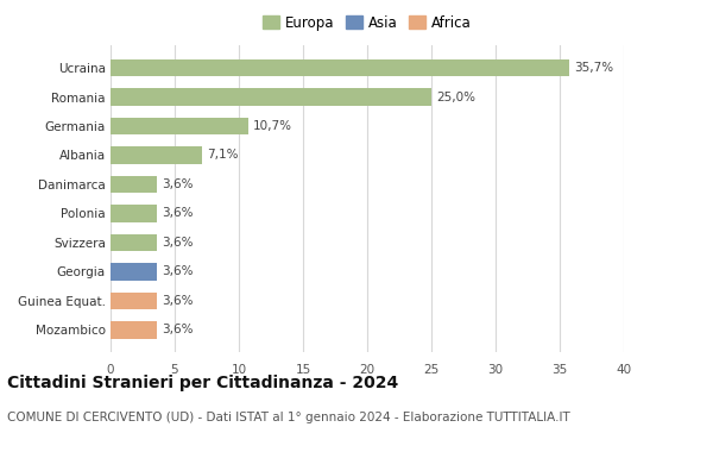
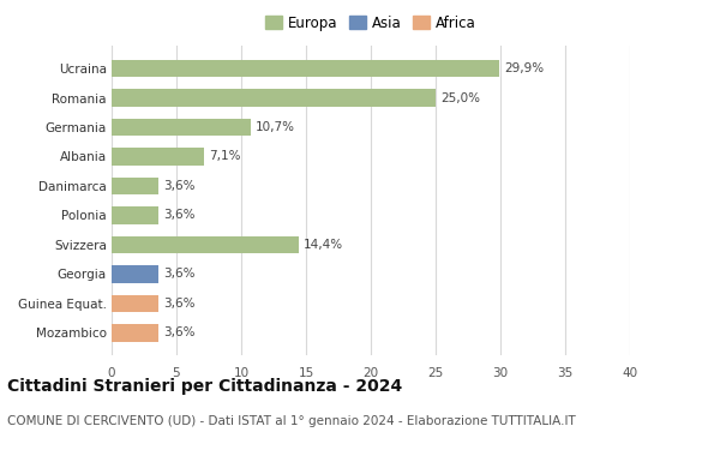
Ucraina: 35,7% -> 29,9%
Svizzera: 3,6% -> 14,4%
